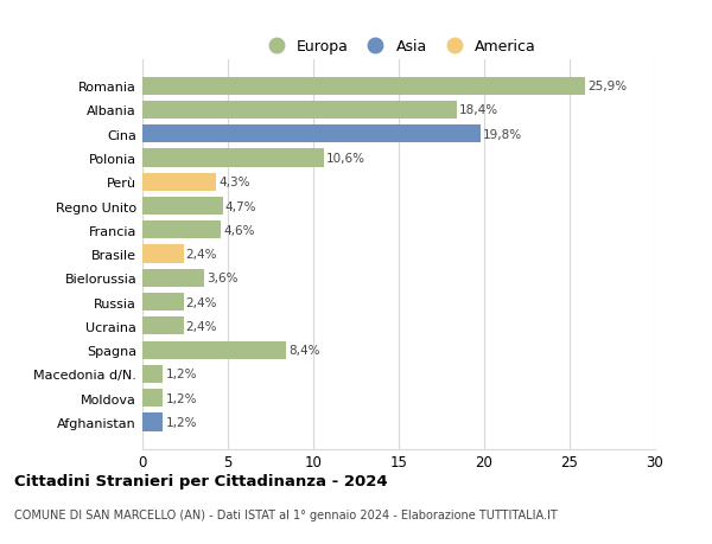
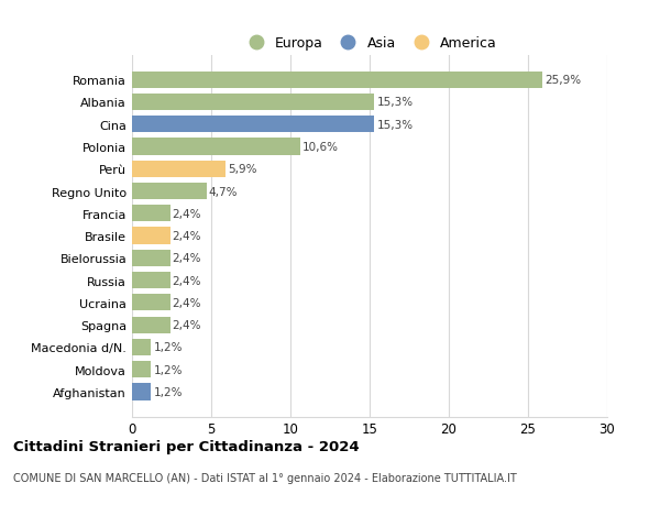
Albania: 18,4% -> 15,3%
Cina: 19,8% -> 15,3%
Perù: 4,3% -> 5,9%
Francia: 4,6% -> 2,4%
Bielorussia: 3,6% -> 2,4%
Spagna: 8,4% -> 2,4%
